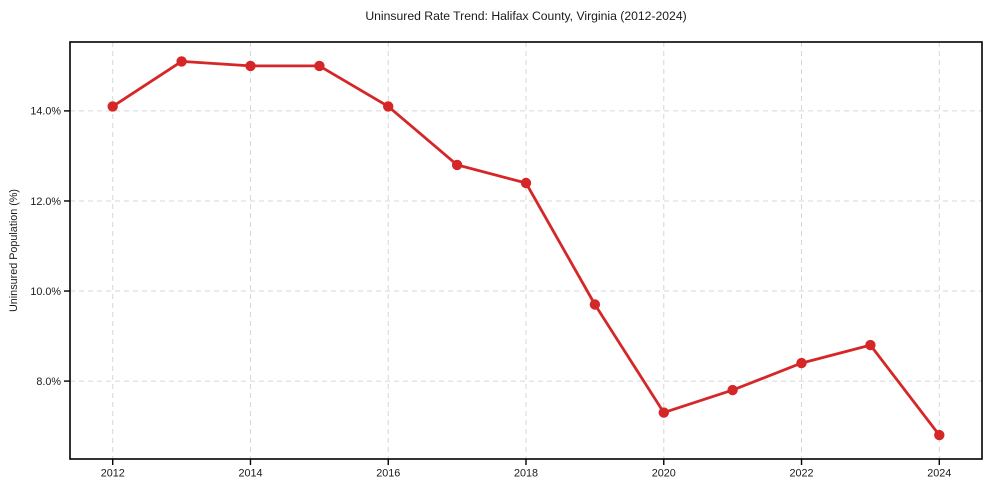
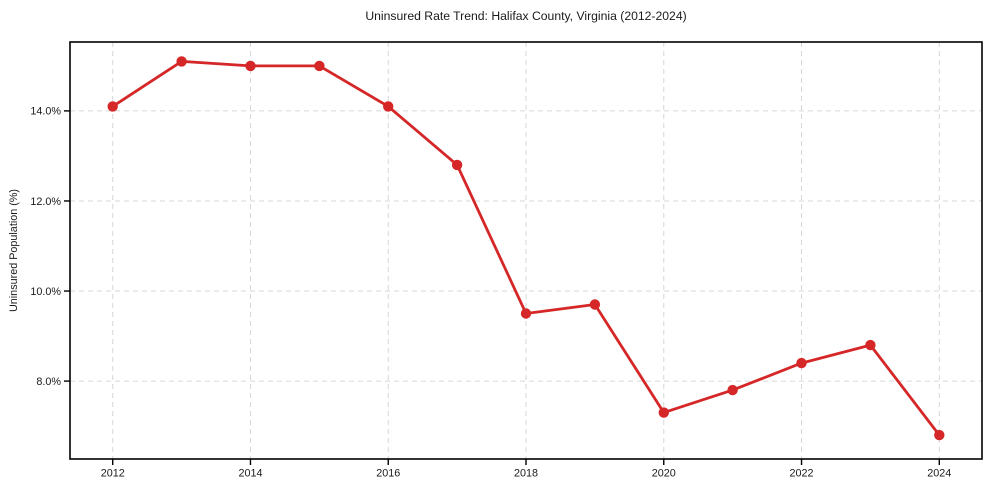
2018: 12.4% -> 9.5%
